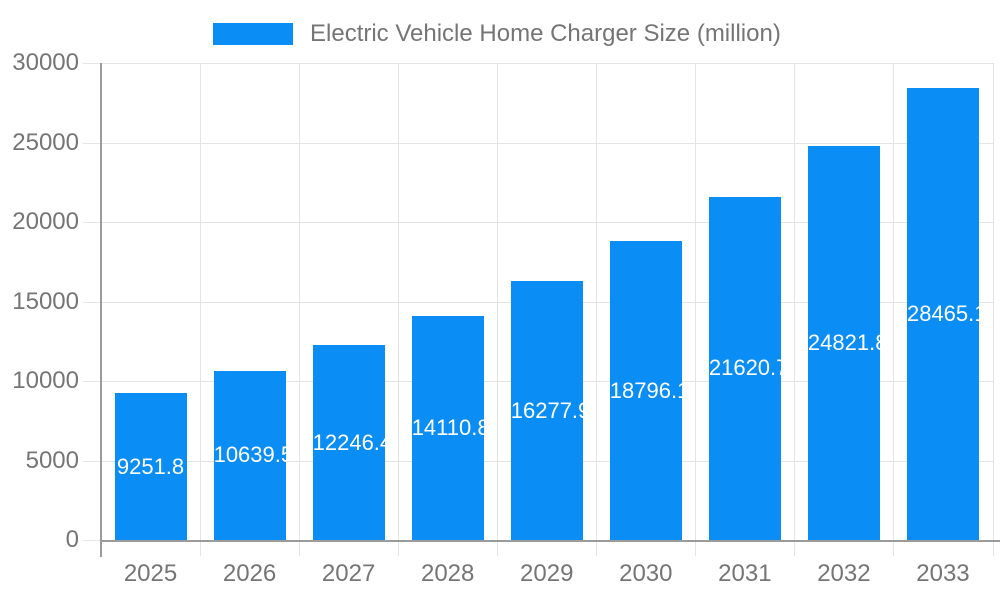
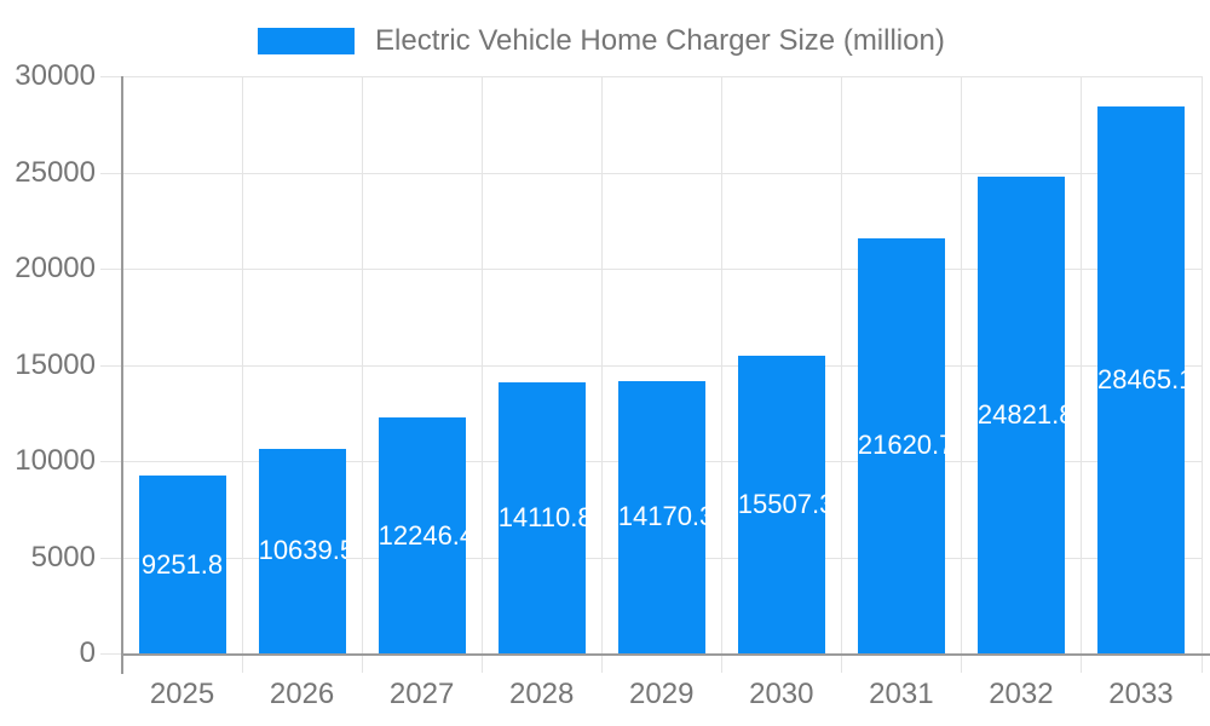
2029: 16277.9 -> 14170.3
2030: 18796.1 -> 15507.3
